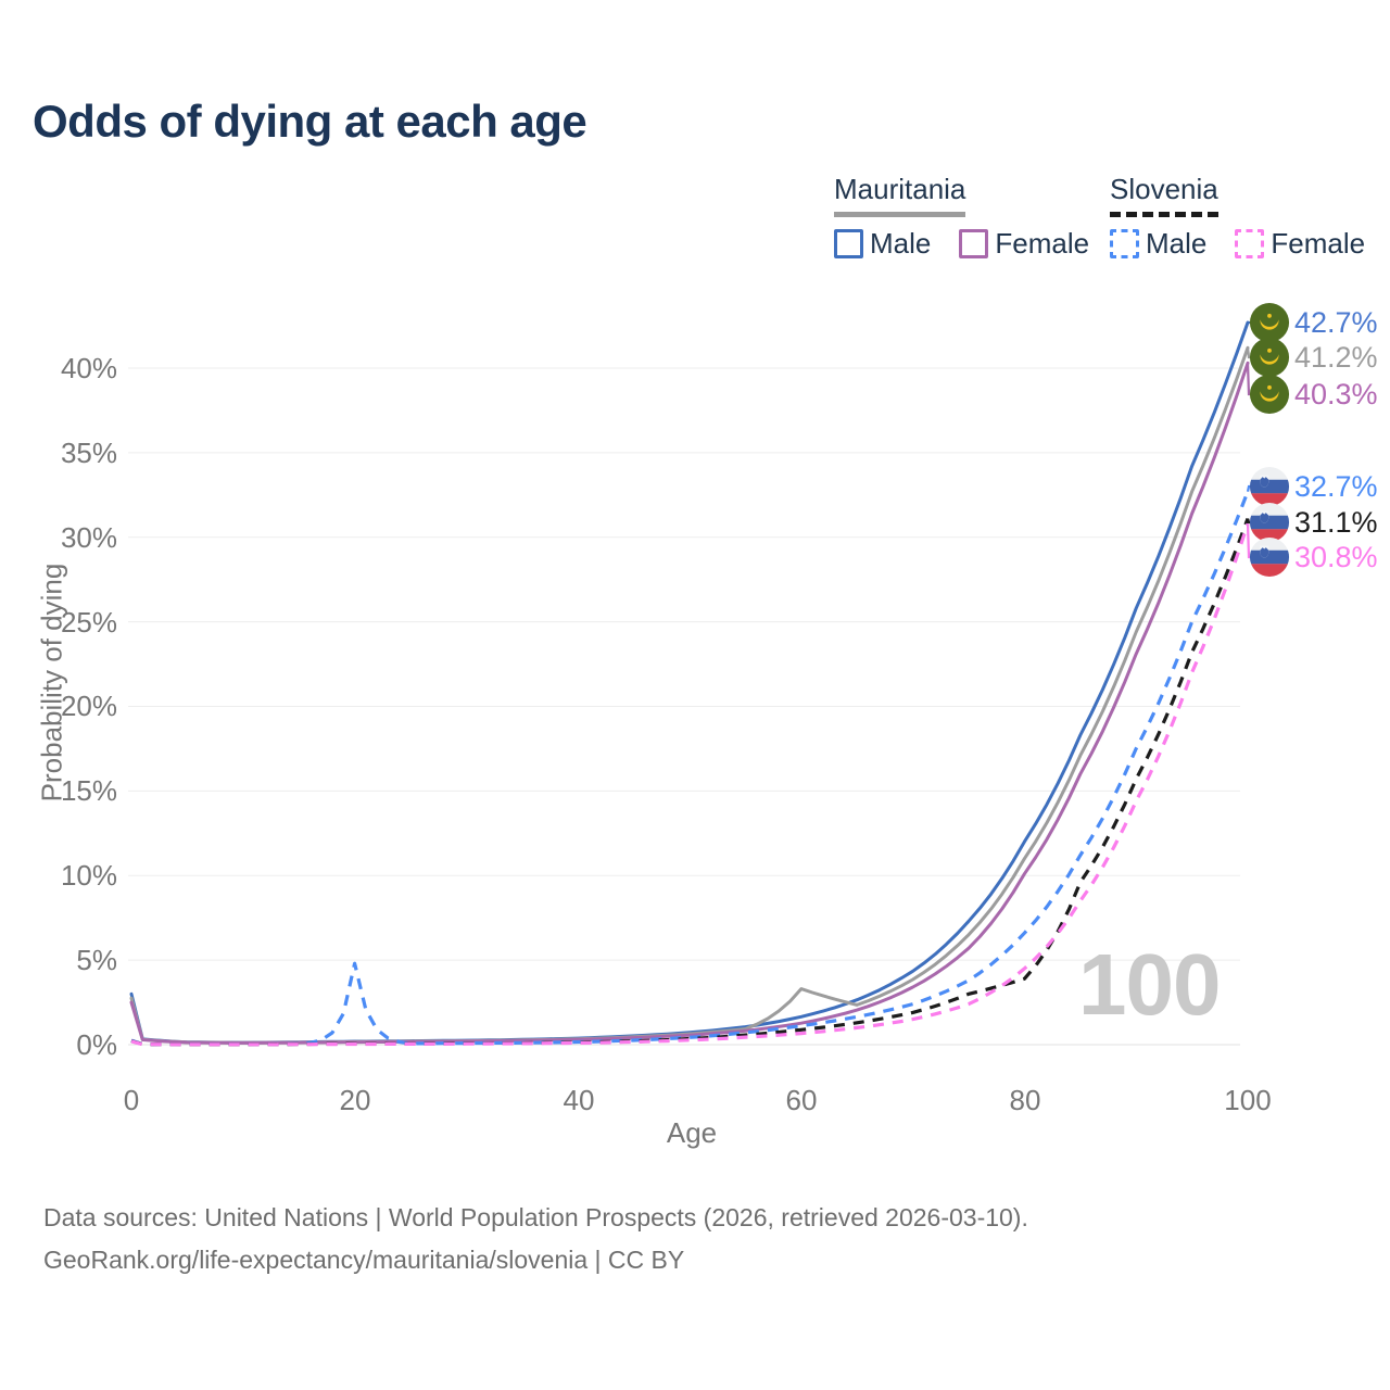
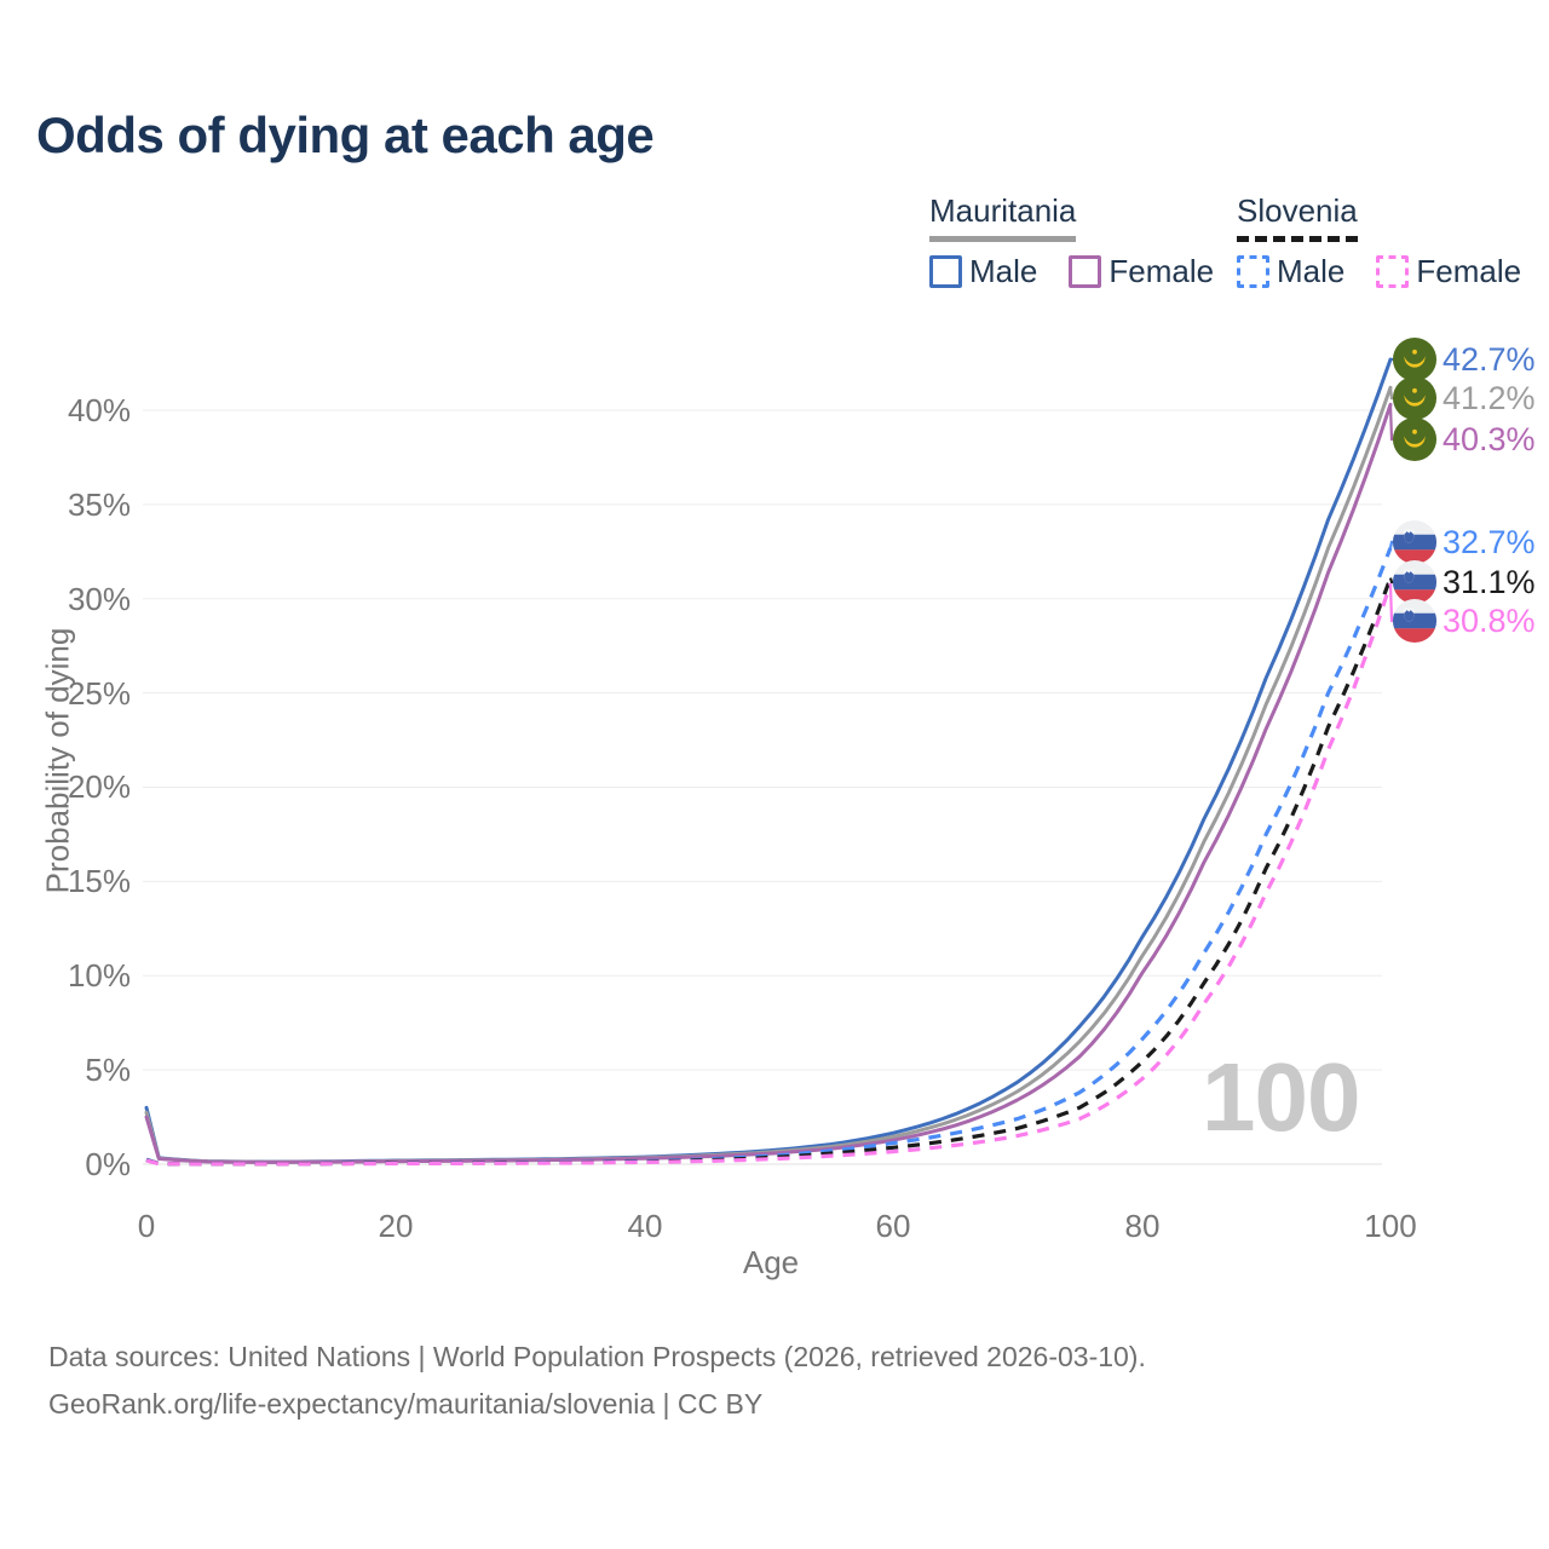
Slovenia Male/20: 4.8% -> 0.1%
Mauritania/60: 3.3% -> 1.4%
Slovenia/80: 3.9% -> 5.4%
